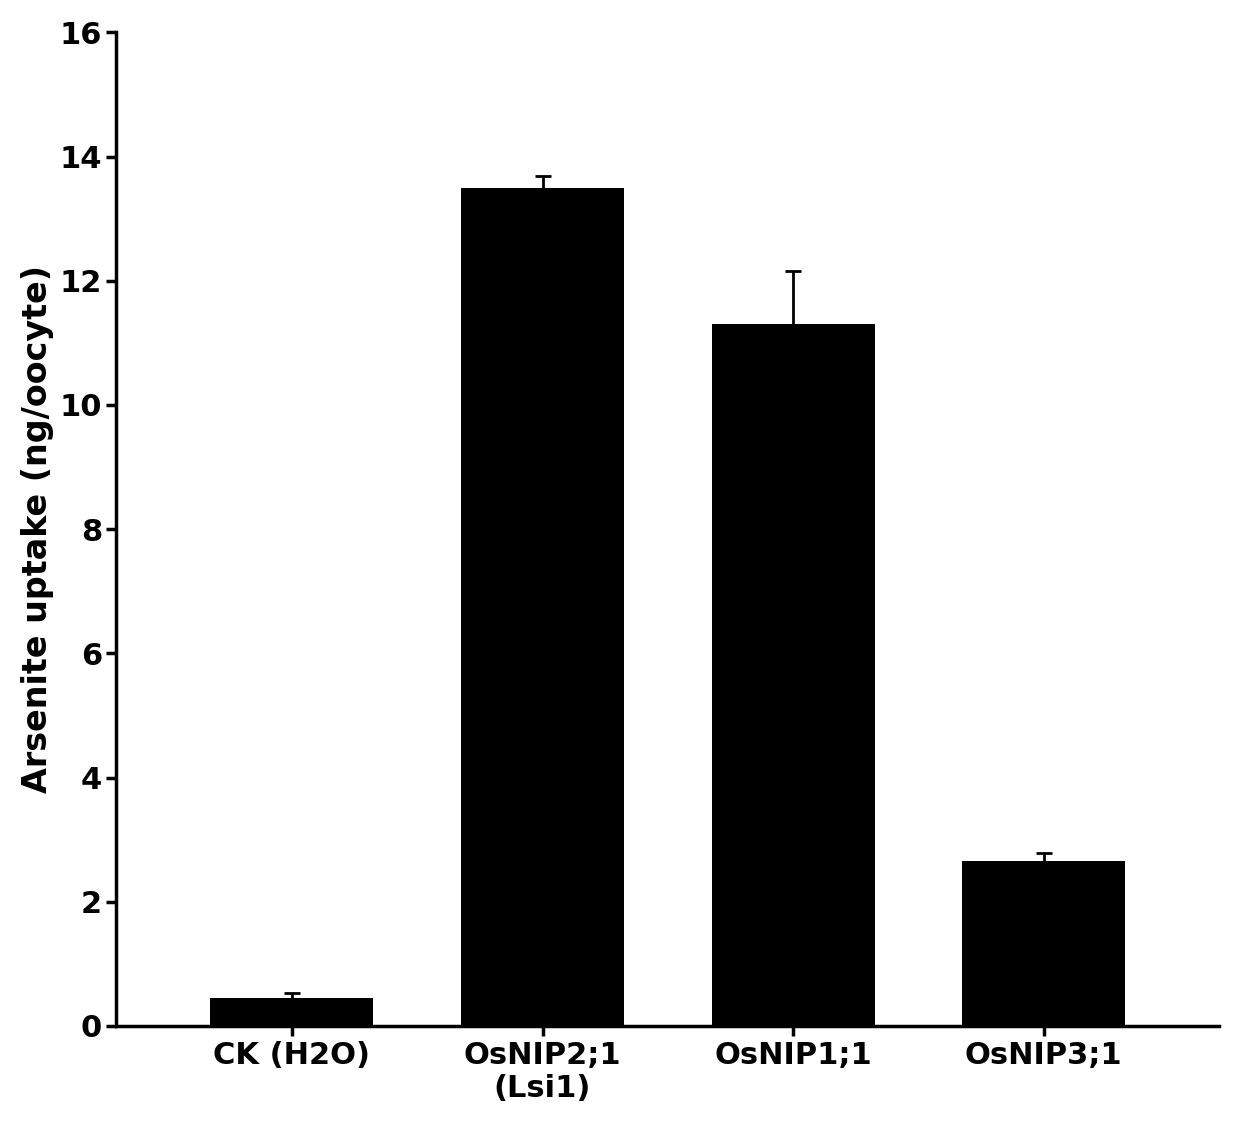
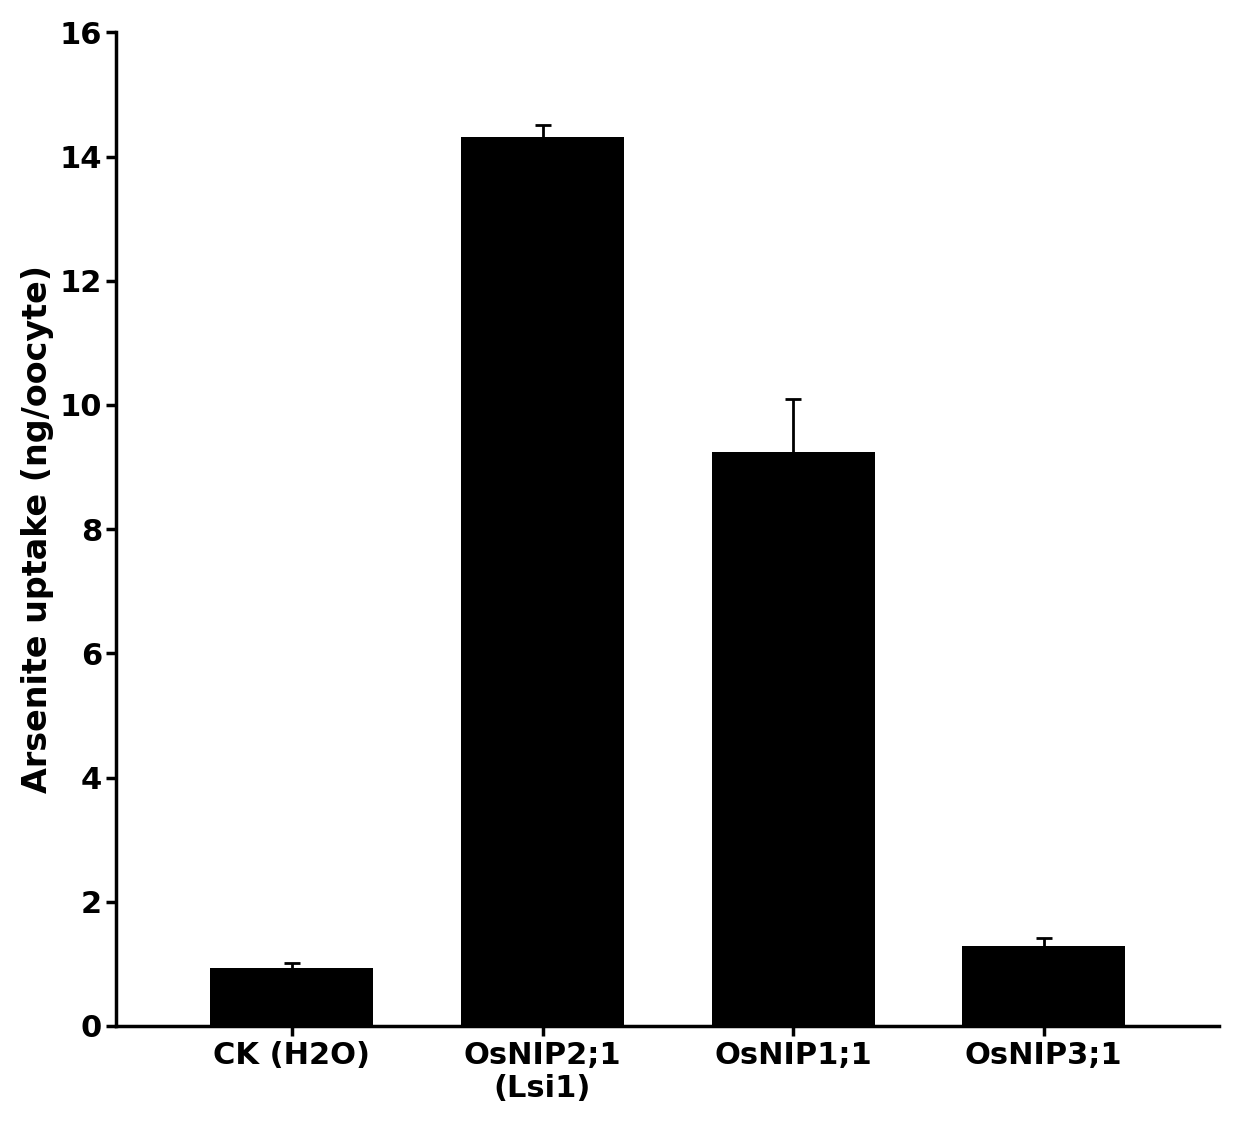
CK (H2O): 0.45 -> 0.94
OsNIP2;1 (Lsi1): 13.50 -> 14.32
OsNIP1;1: 11.30 -> 9.24
OsNIP3;1: 2.65 -> 1.28
